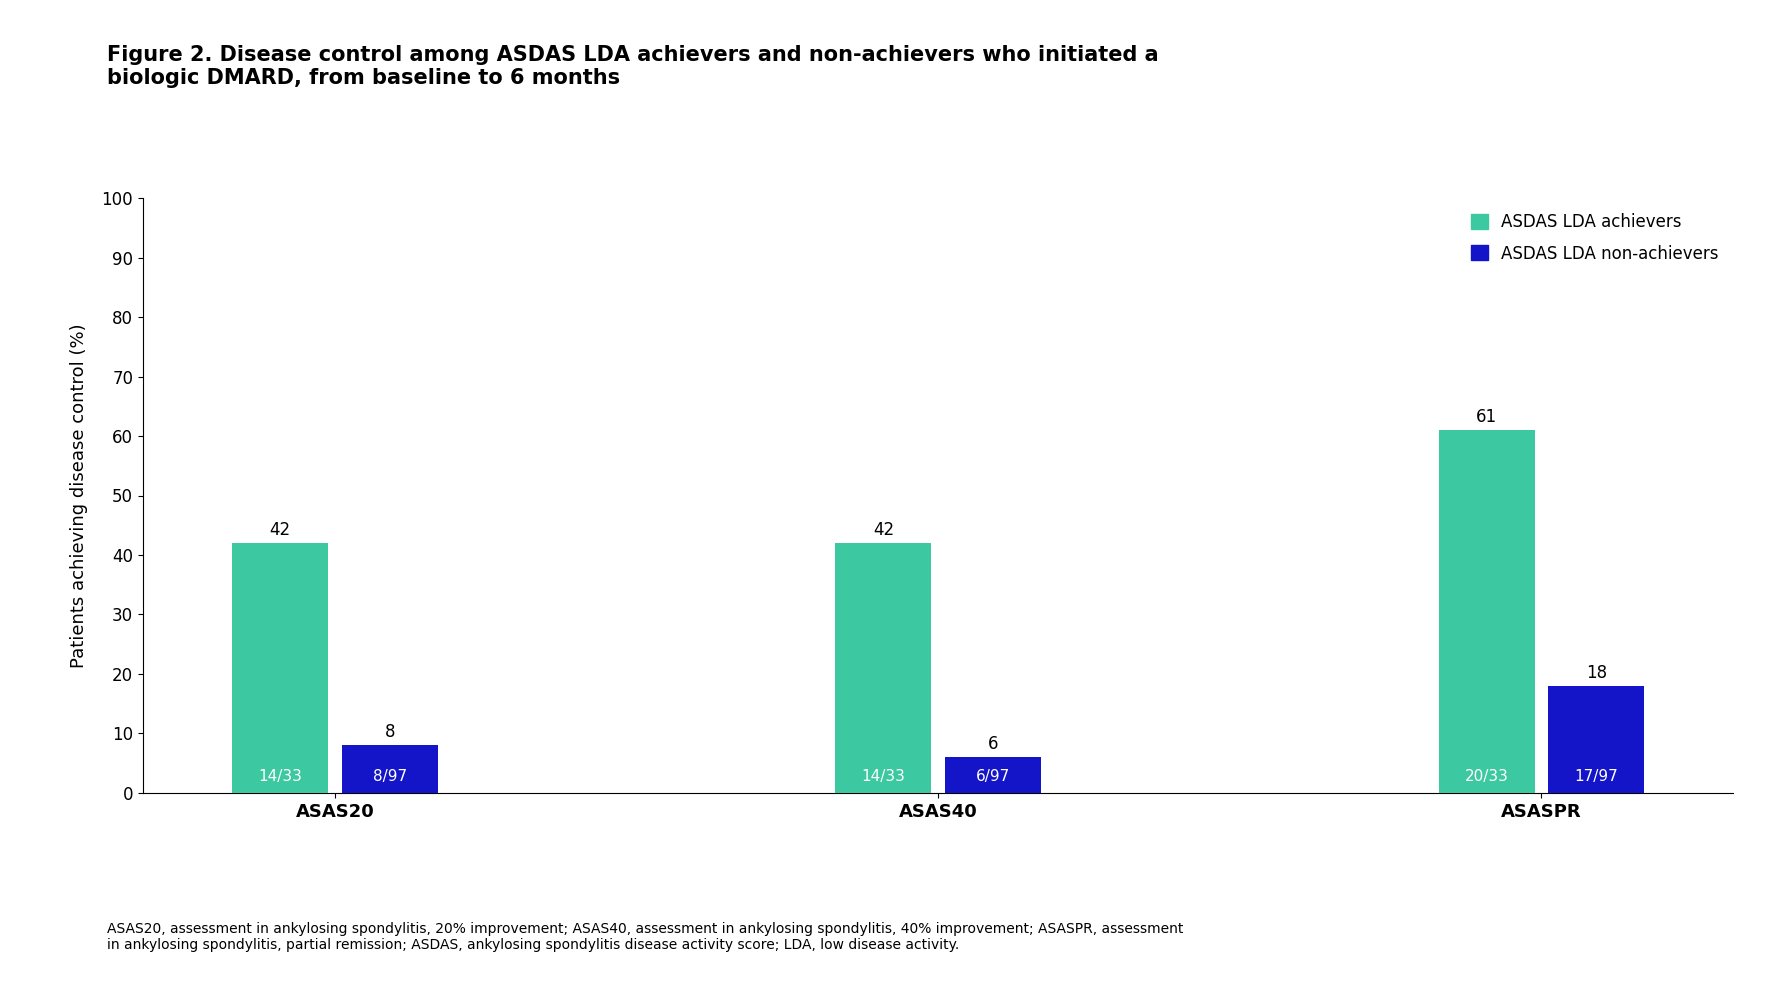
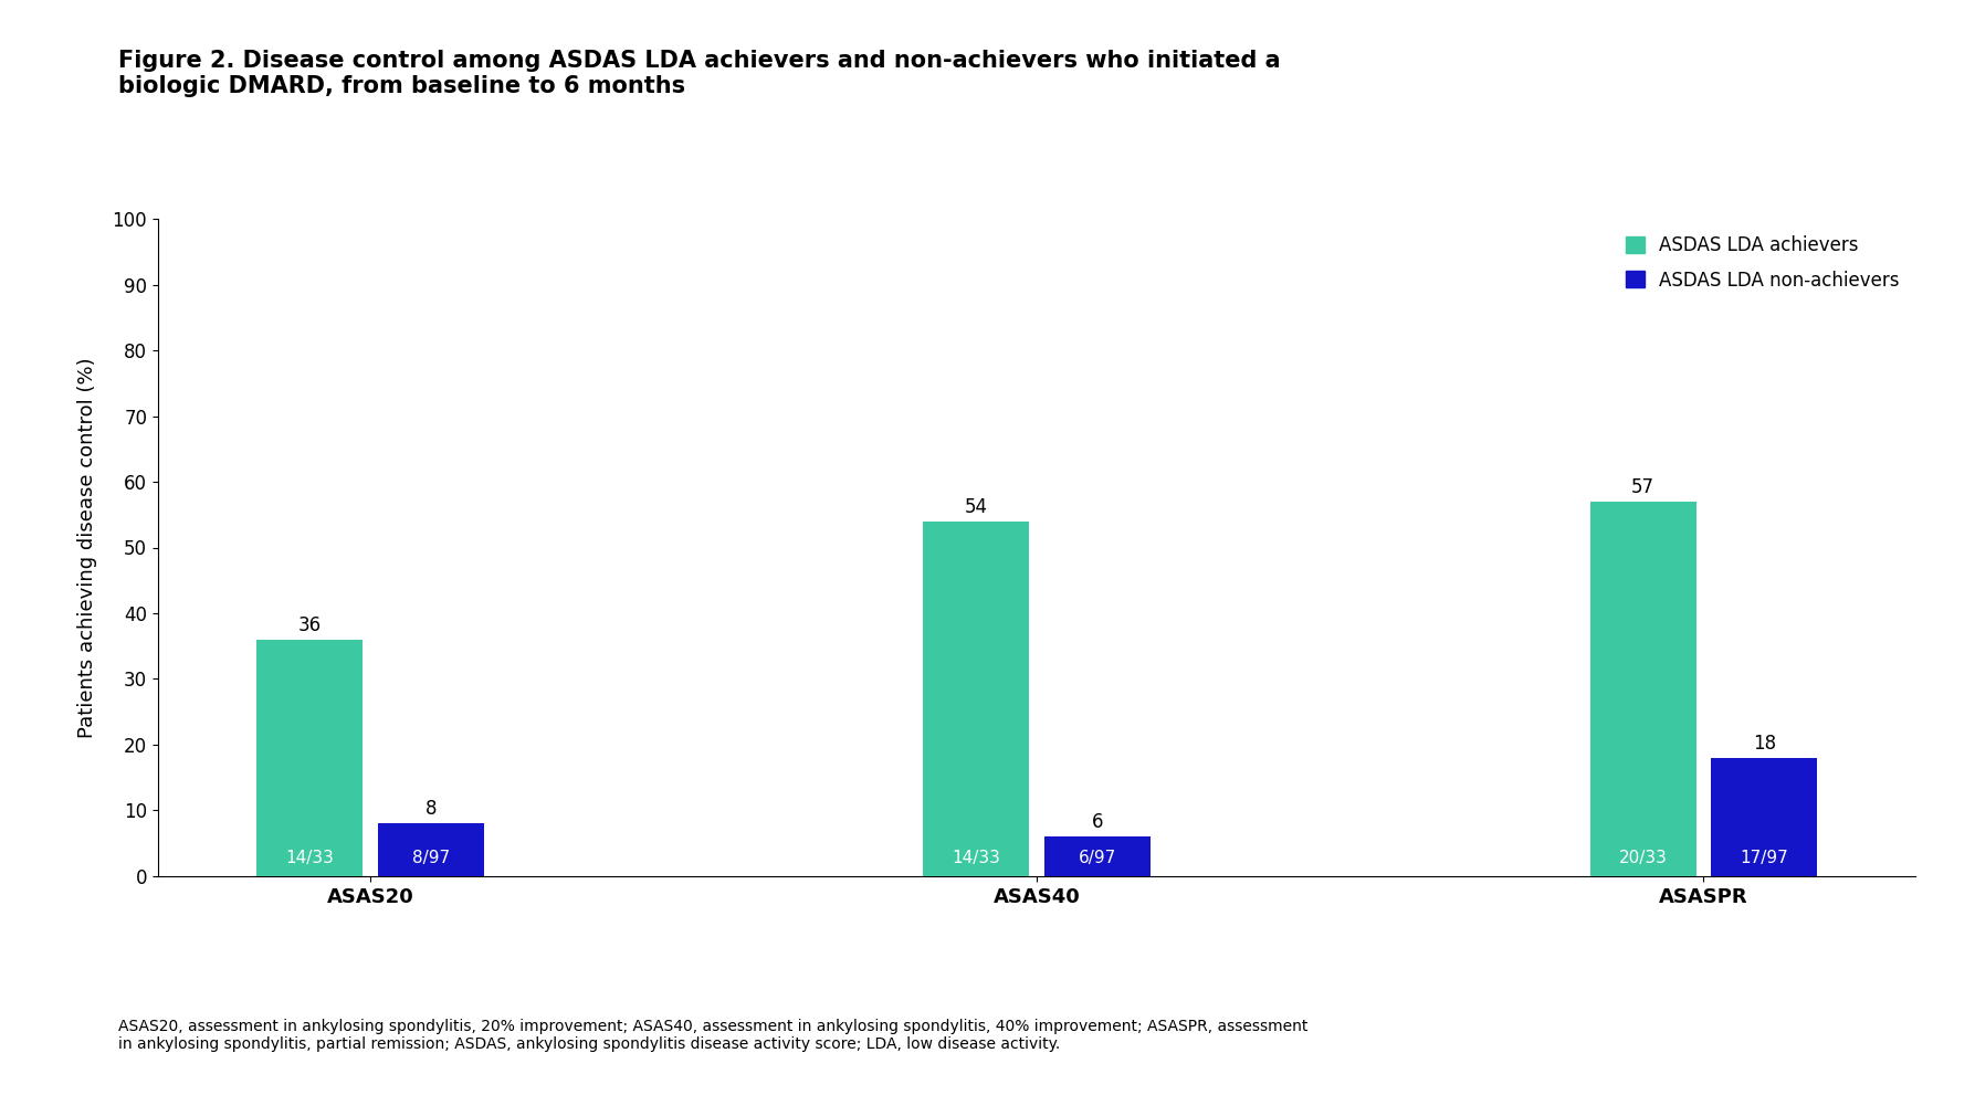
ASDAS LDA achievers/ASAS20: 42 -> 36
ASDAS LDA achievers/ASAS40: 42 -> 54
ASDAS LDA achievers/ASASPR: 61 -> 57
